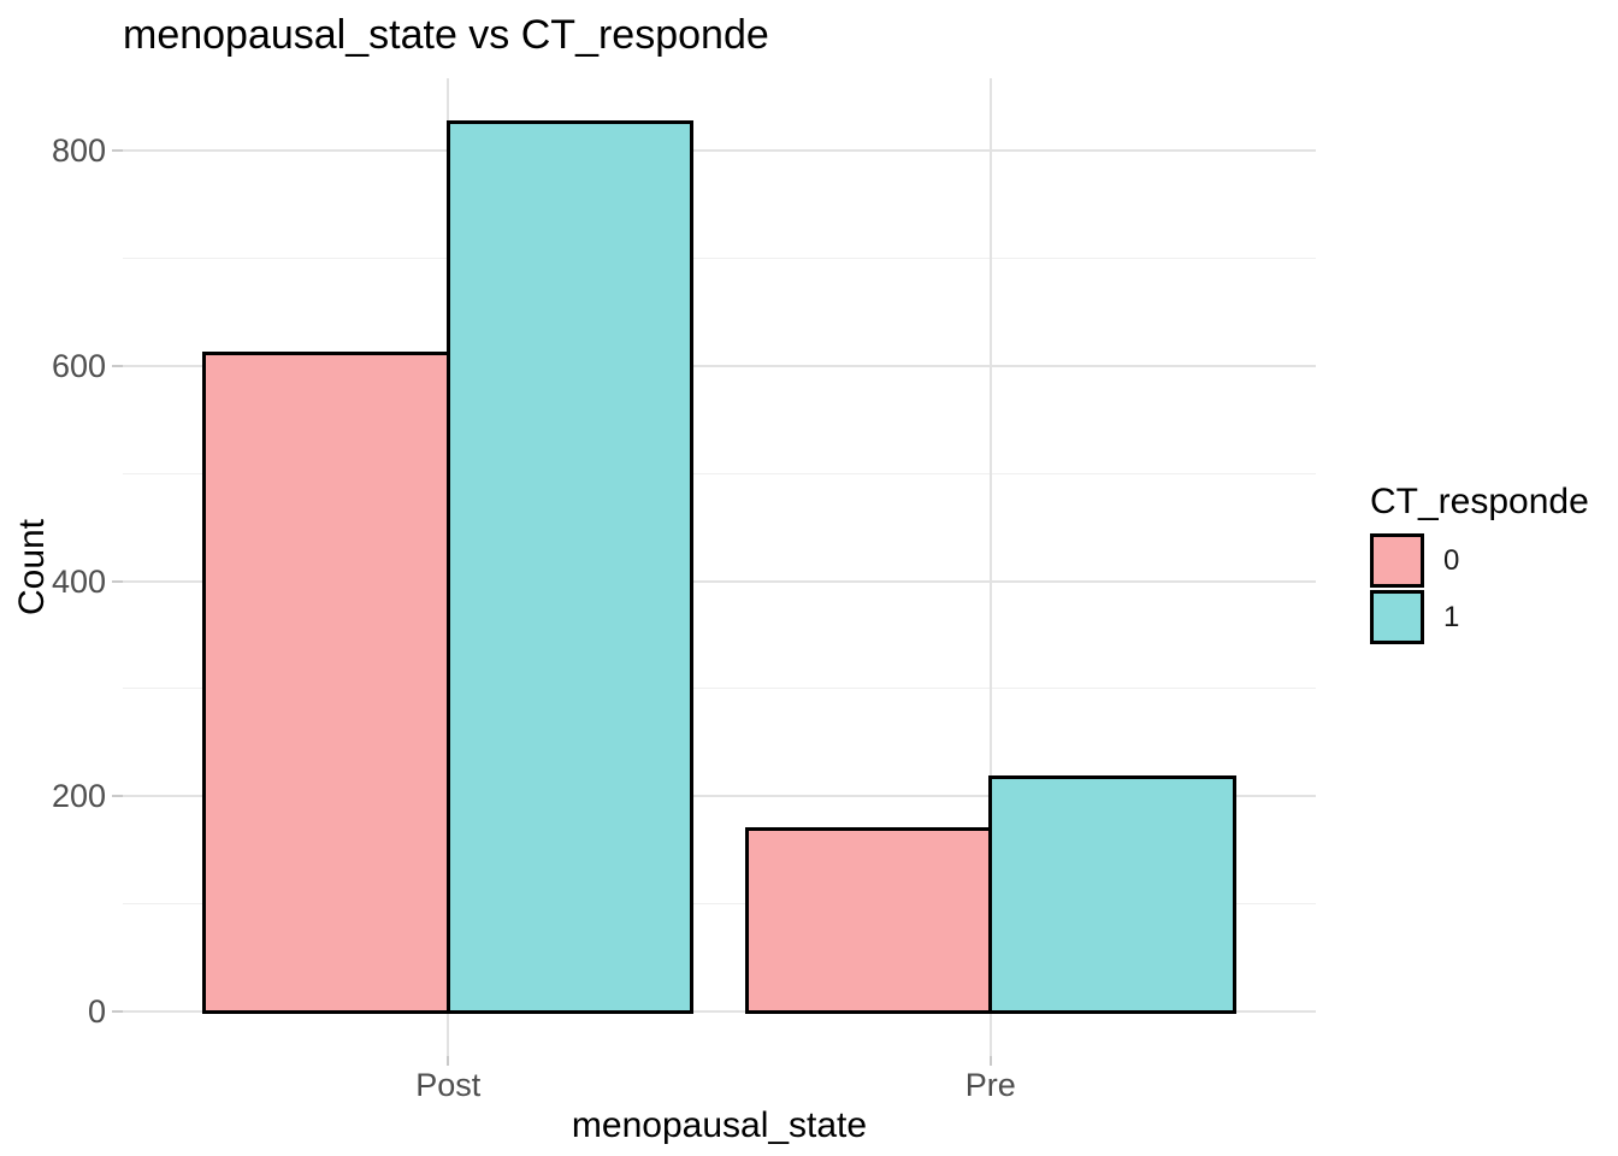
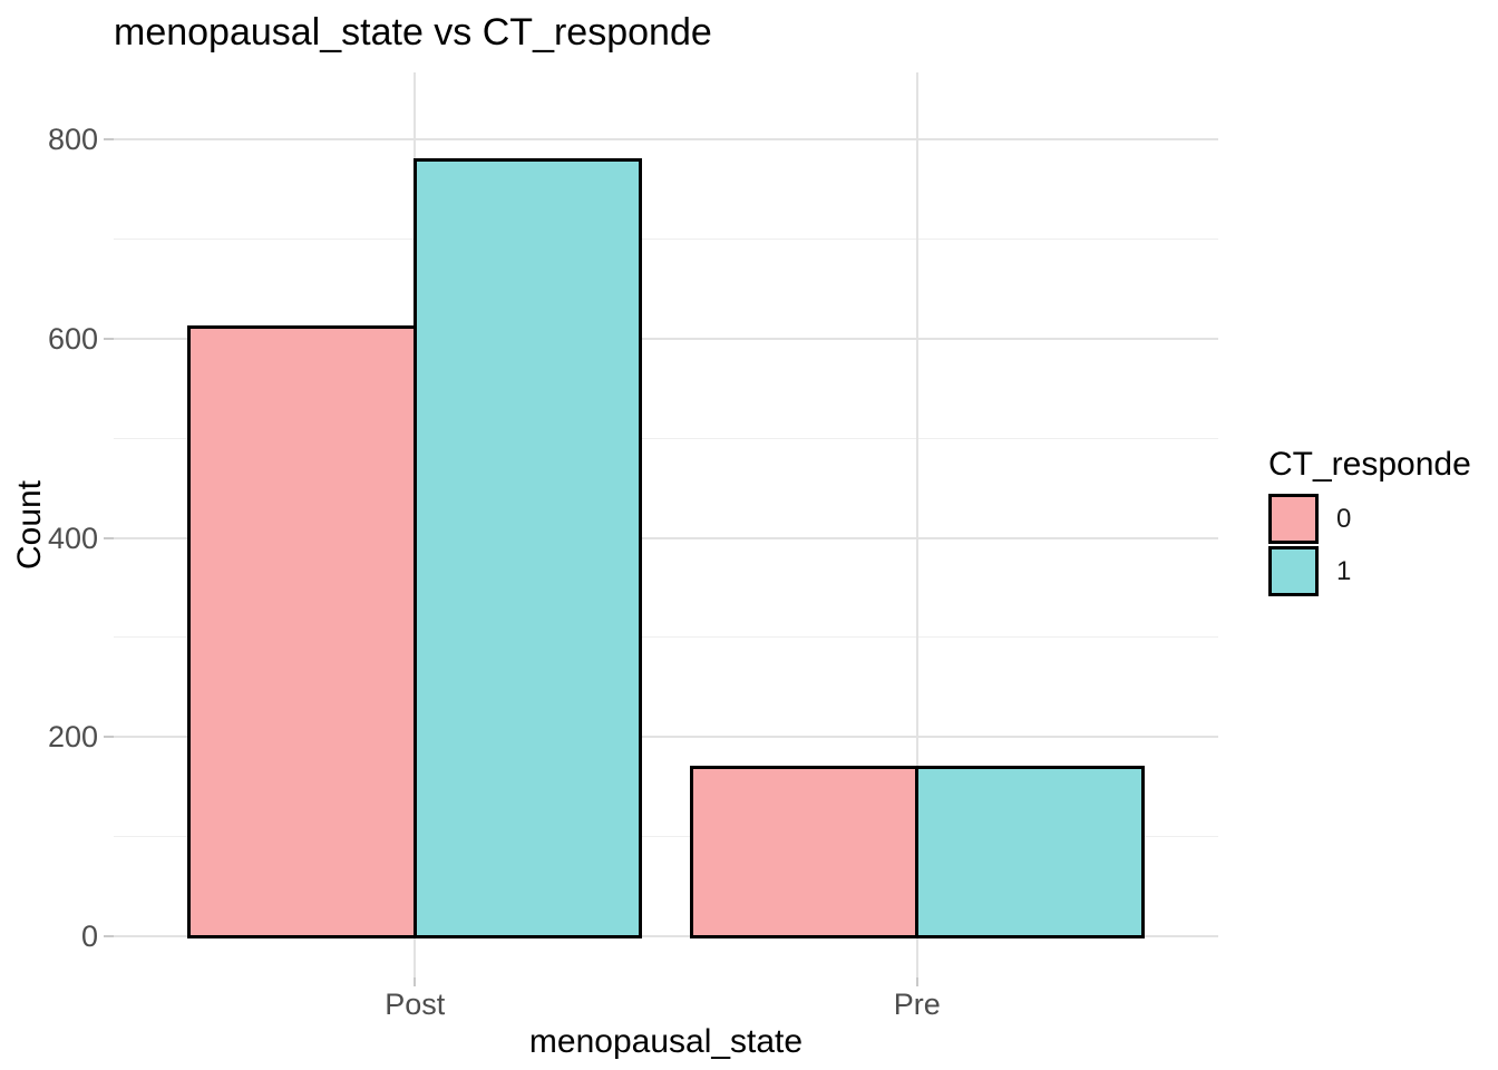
1/Post: 830 -> 780
1/Pre: 220 -> 170
